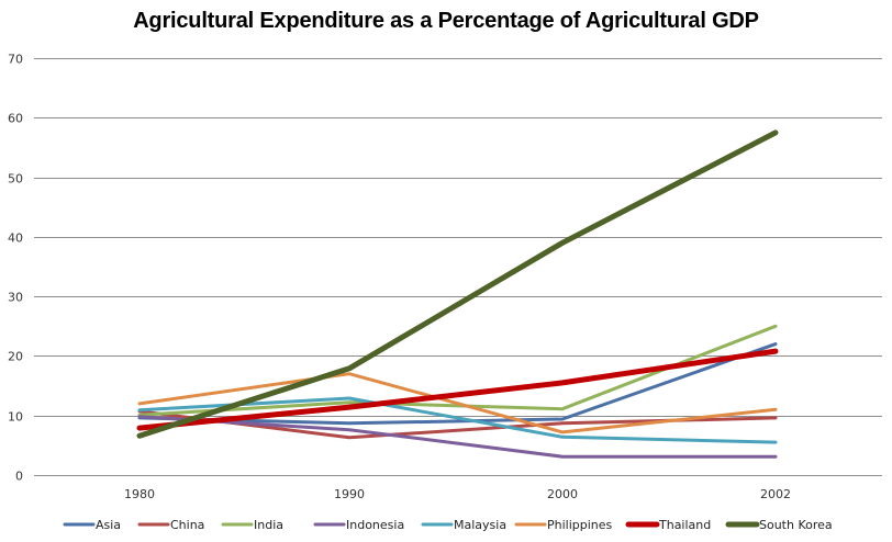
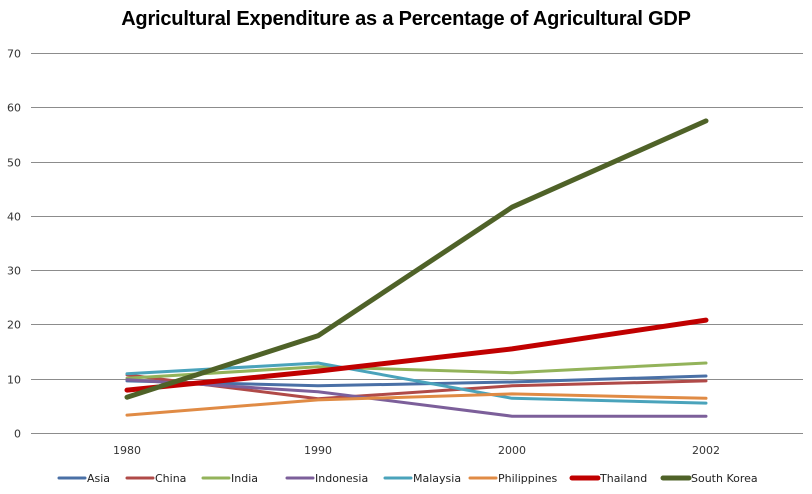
Philippines/1980: 12 -> 3
Philippines/1990: 17 -> 6
South Korea/2000: 39 -> 42
Asia/2002: 22 -> 10
India/2002: 25 -> 13
Philippines/2002: 11 -> 6
